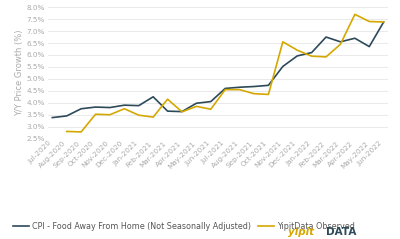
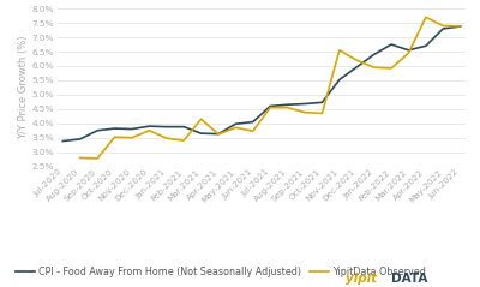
CPI - Food Away From Home (Not Seasonally Adjusted)/Feb-2021: 4.25% -> 3.88%
CPI - Food Away From Home (Not Seasonally Adjusted)/Jan-2022: 6.10% -> 6.40%
CPI - Food Away From Home (Not Seasonally Adjusted)/May-2022: 6.35% -> 7.30%
